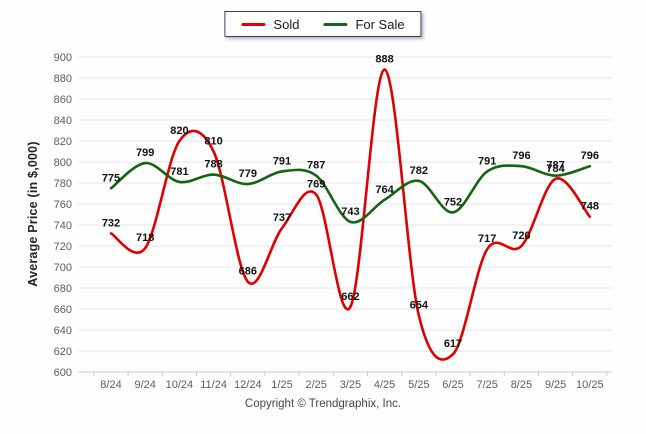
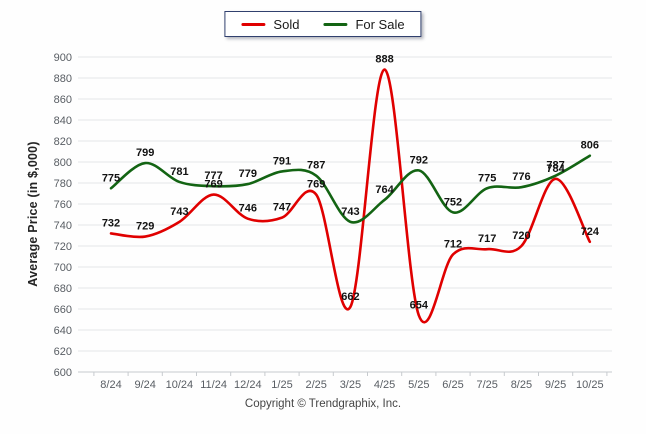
Sold/9/24: 718 -> 729
Sold/10/24: 820 -> 743
Sold/11/24: 810 -> 769
For Sale/11/24: 788 -> 777
Sold/12/24: 686 -> 746
Sold/1/25: 737 -> 747
For Sale/5/25: 782 -> 792
Sold/6/25: 617 -> 712
For Sale/7/25: 791 -> 775
For Sale/8/25: 796 -> 776
Sold/10/25: 748 -> 724
For Sale/10/25: 796 -> 806
